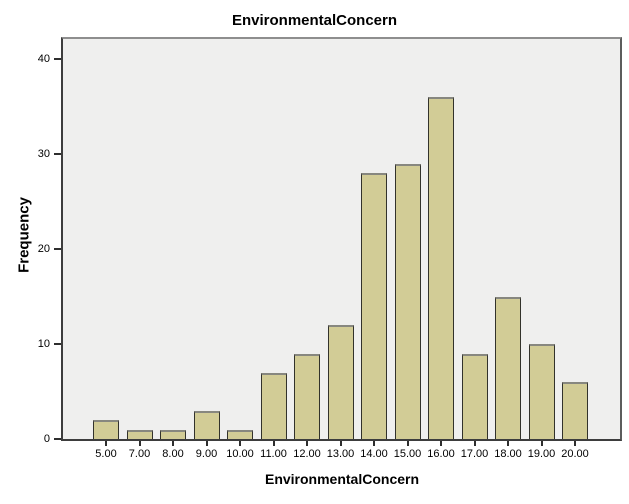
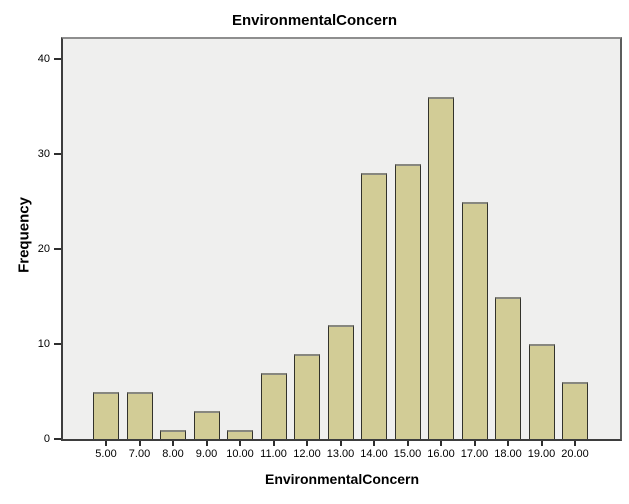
5.00: 2 -> 5
7.00: 1 -> 5
17.00: 9 -> 25
